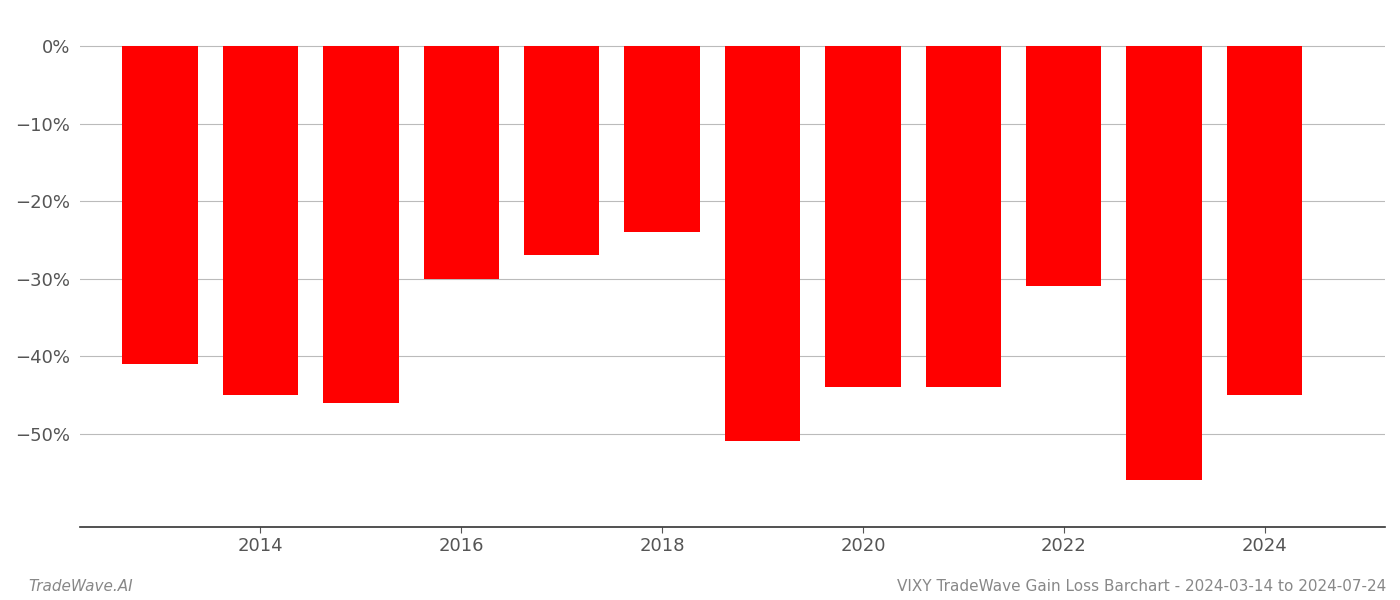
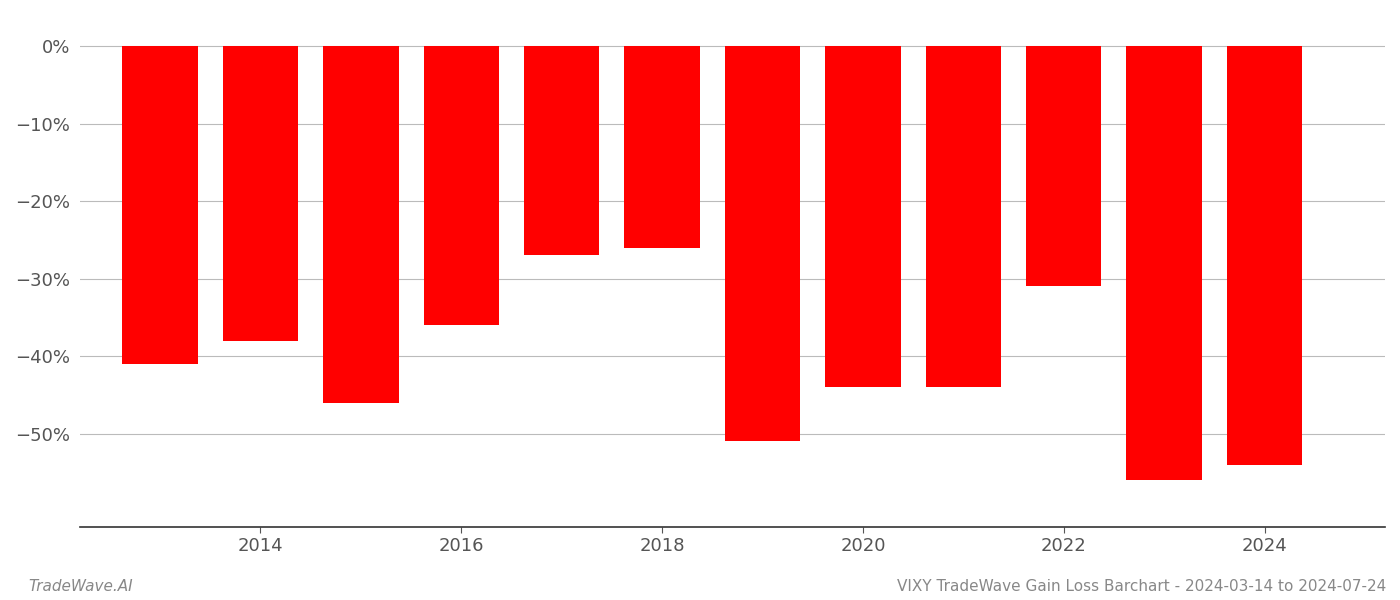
2014: -45% -> -38%
2016: -30% -> -36%
2018: -24% -> -26%
2024: -45% -> -54%
